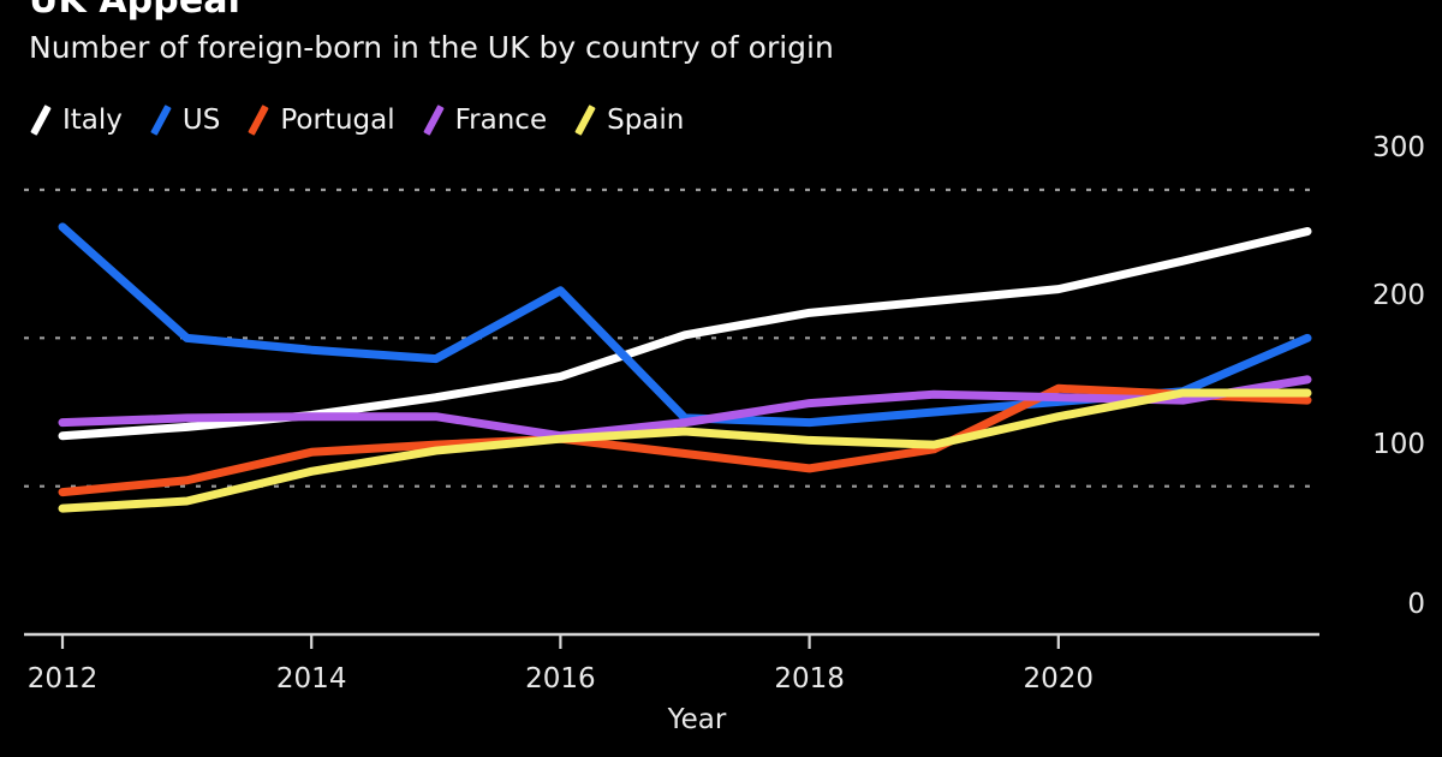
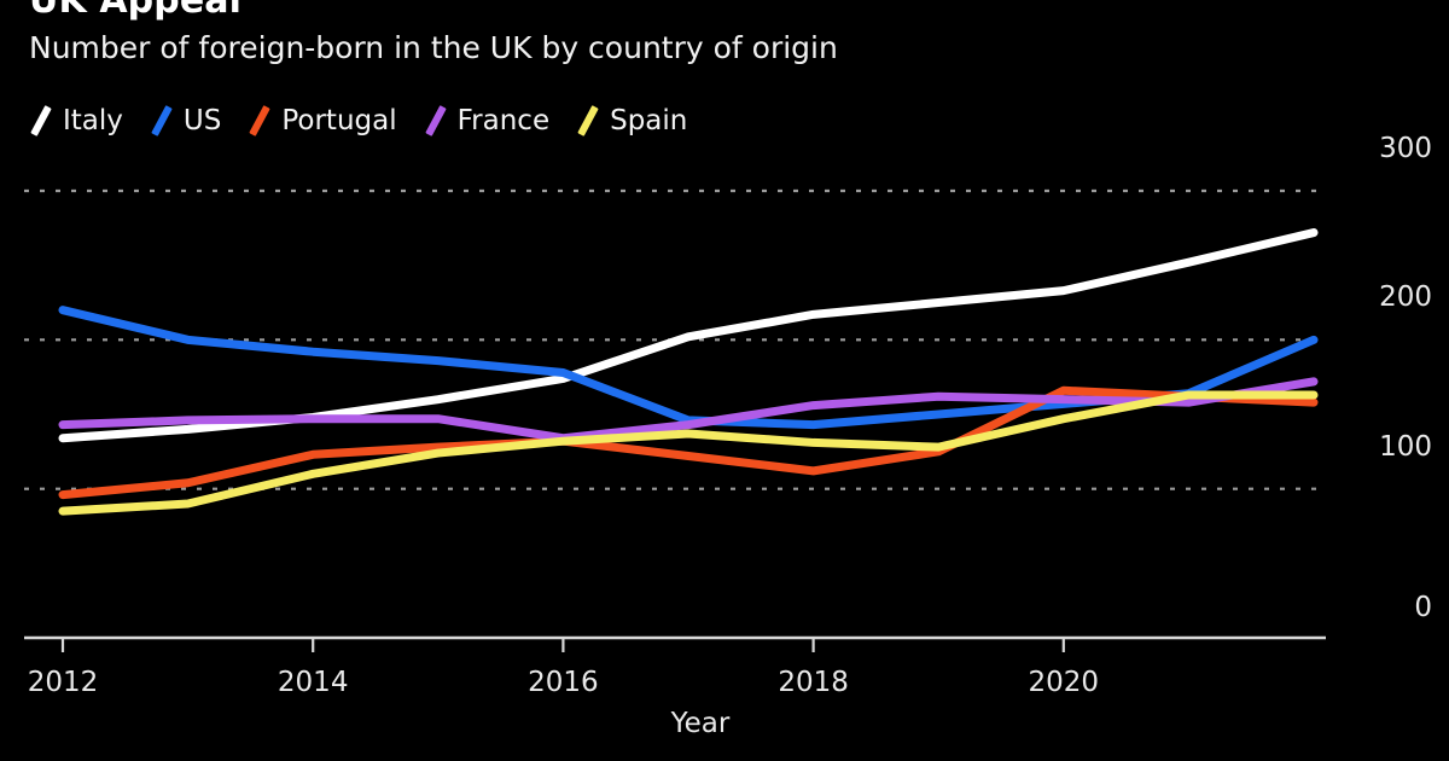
US/2012: 275 -> 220
US/2016: 232 -> 178
